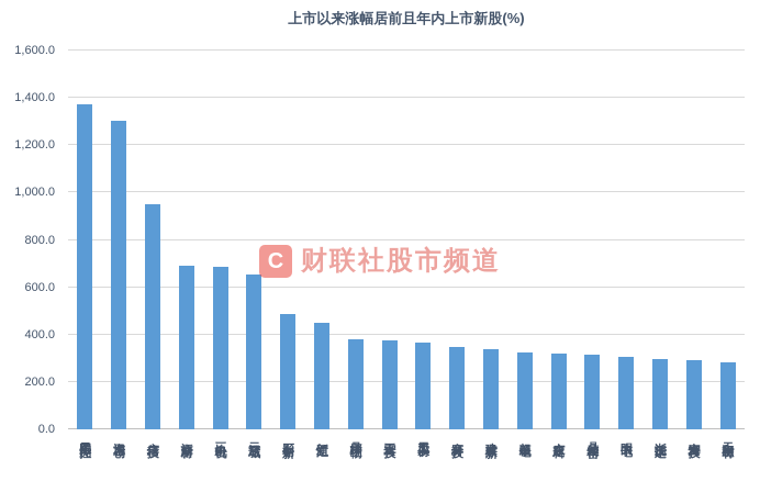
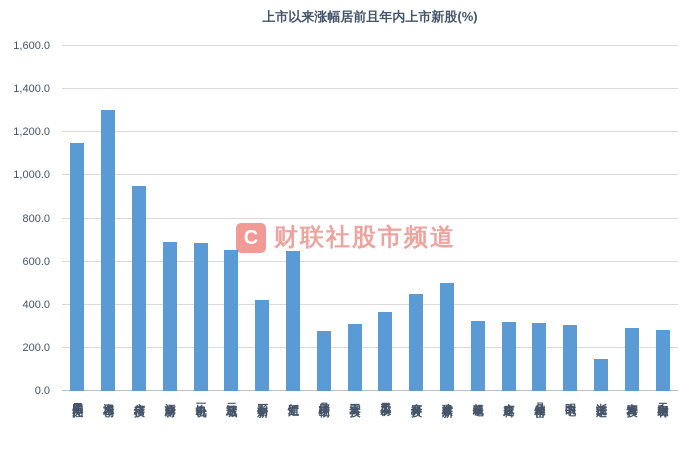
星图测控: 1380 -> 1150
影石创新: 490 -> 420
新恒汇: 450 -> 650
丹娜生物: 380 -> 280
宏工科技: 380 -> 310
赛分科技: 350 -> 450
建发致新: 340 -> 500
浙江华远: 300 -> 150
